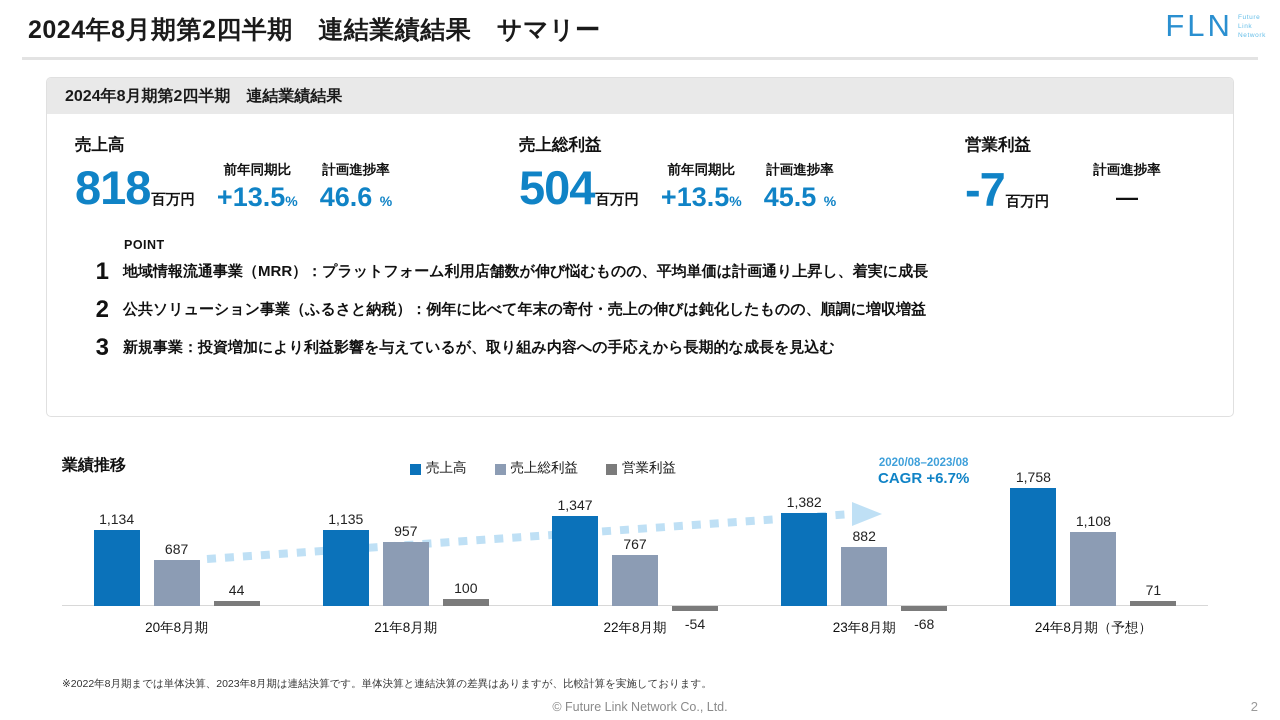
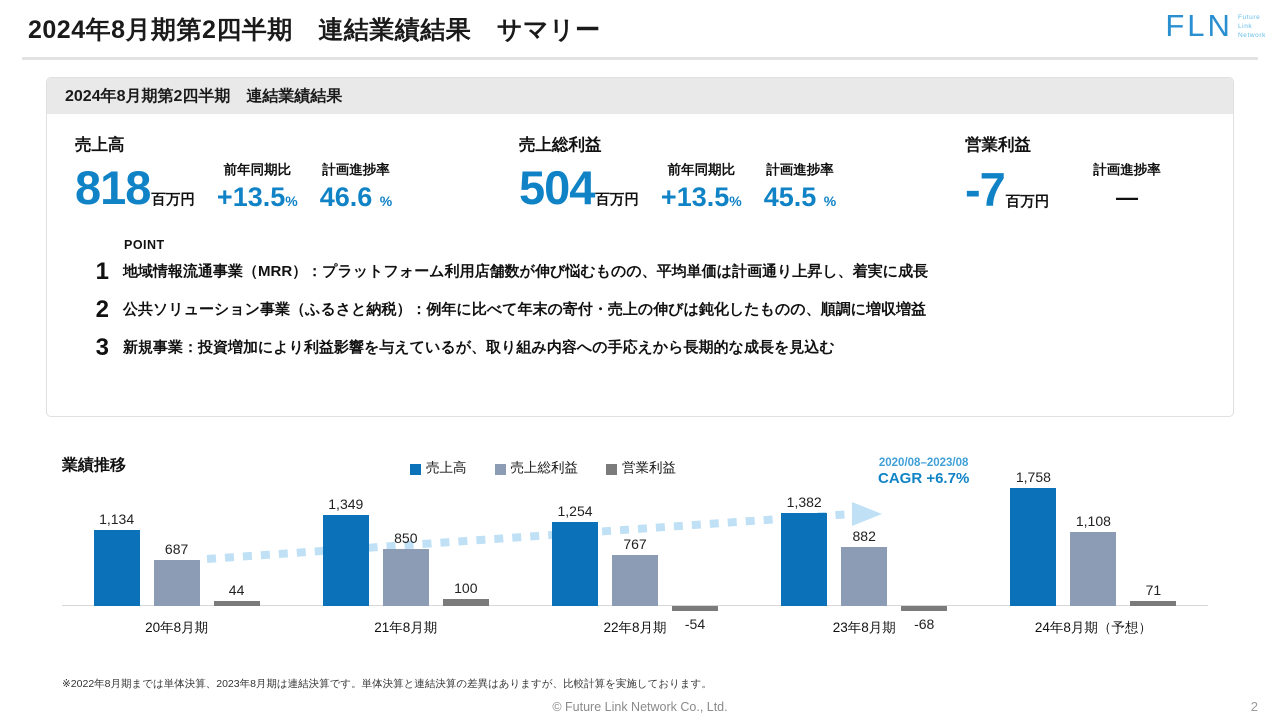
売上高/21年8月期: 1,135 -> 1,349
売上総利益/21年8月期: 957 -> 850
売上高/22年8月期: 1,347 -> 1,254
